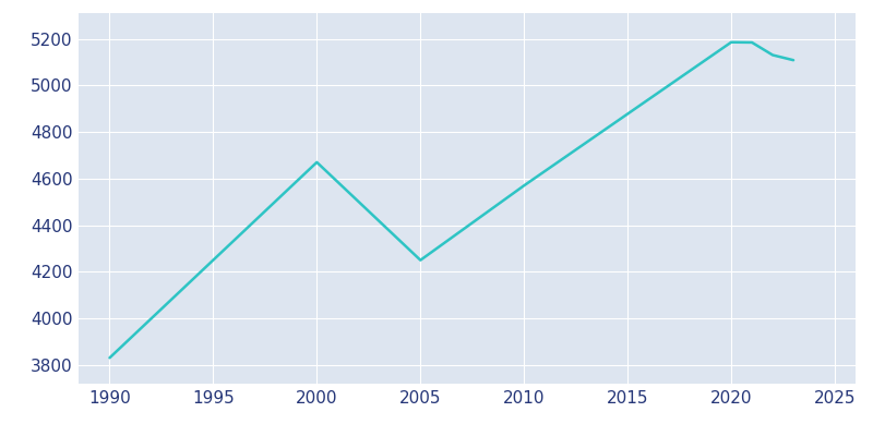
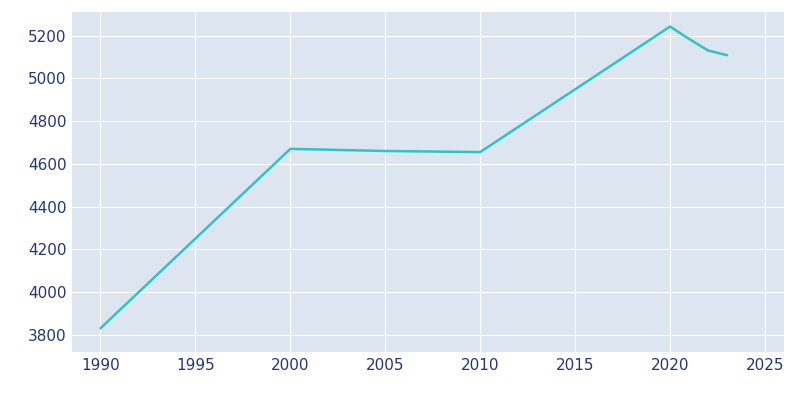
2005: 4250 -> 4660
2010: 4570 -> 4655
2020: 5185 -> 5242
